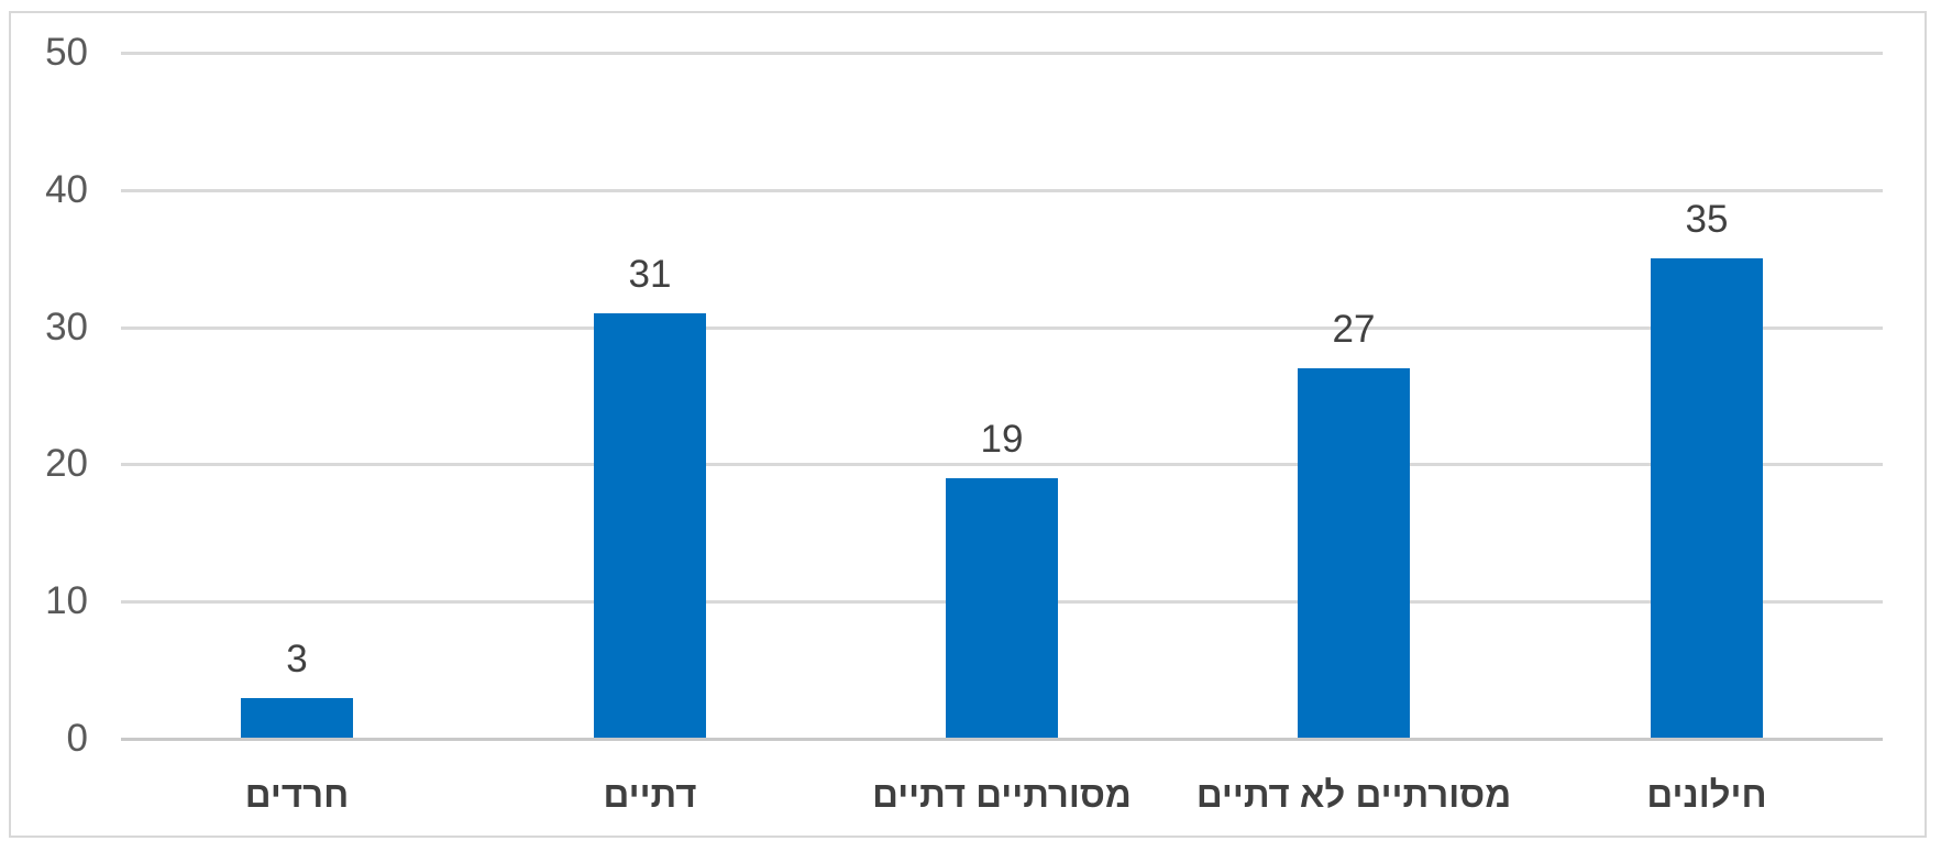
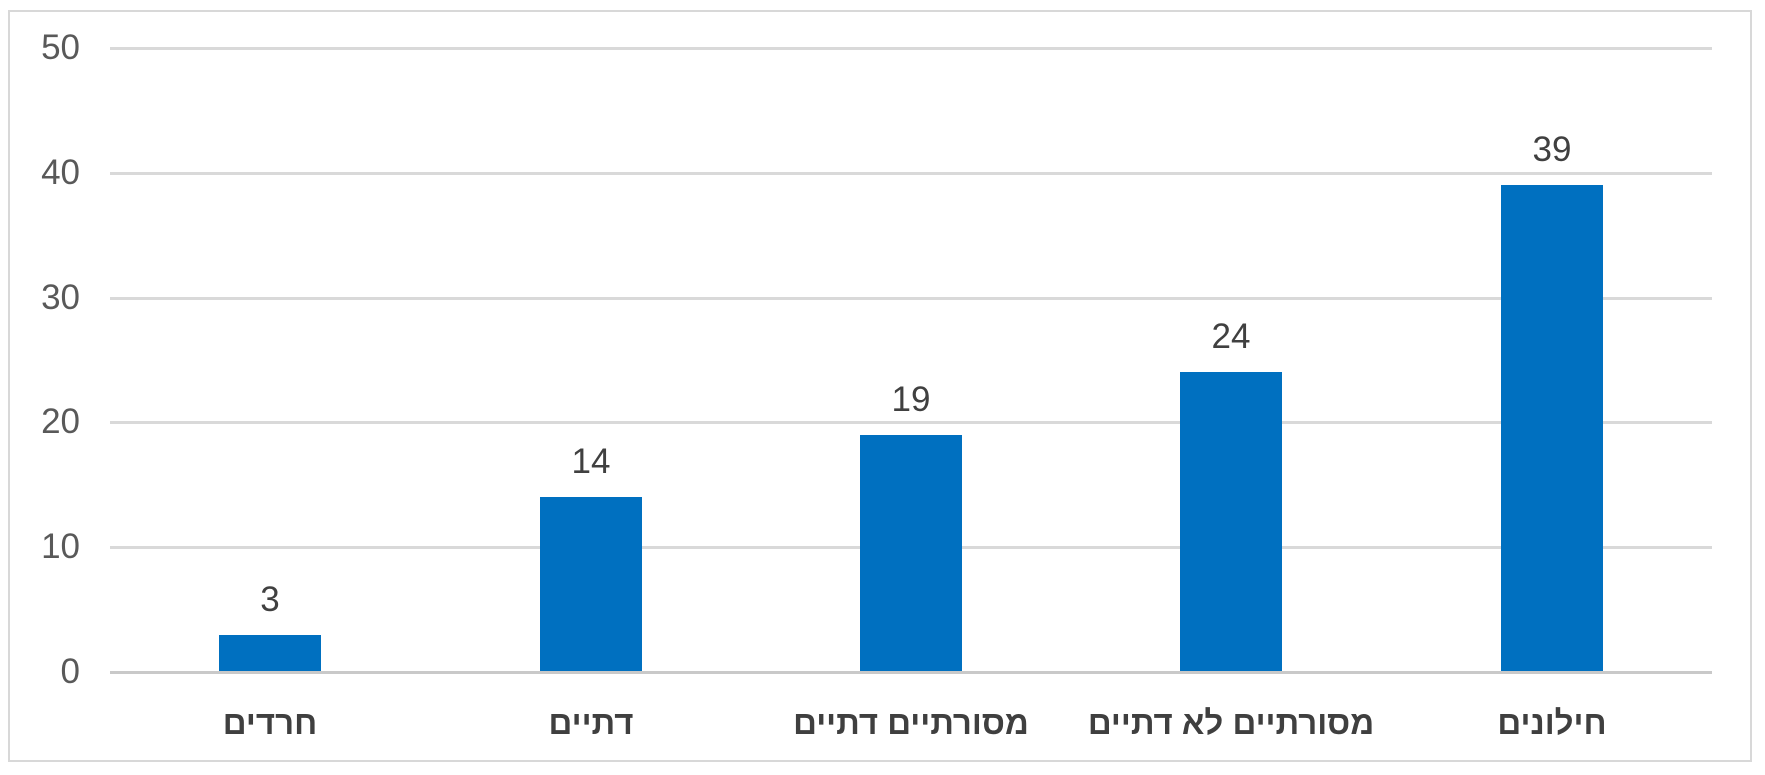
דתיים: 31 -> 14
מסורתיים לא דתיים: 27 -> 24
חילונים: 35 -> 39
